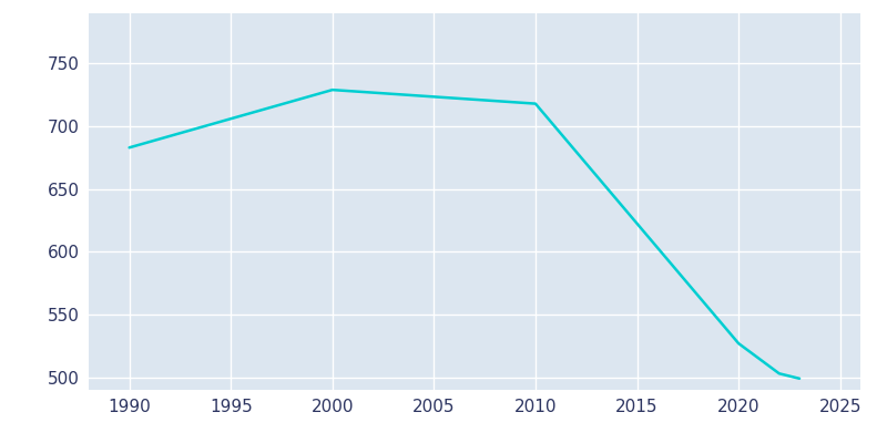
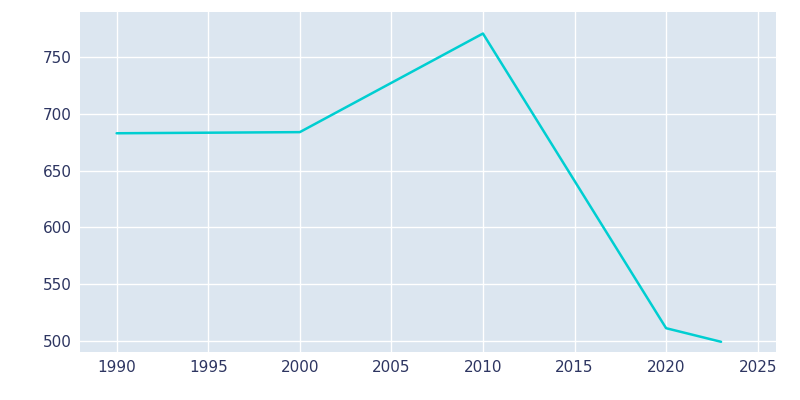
2000: 729 -> 684
2010: 718 -> 771
2020: 527 -> 511
